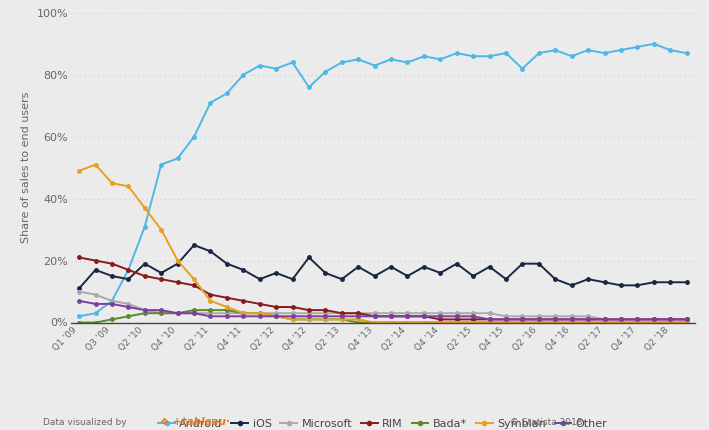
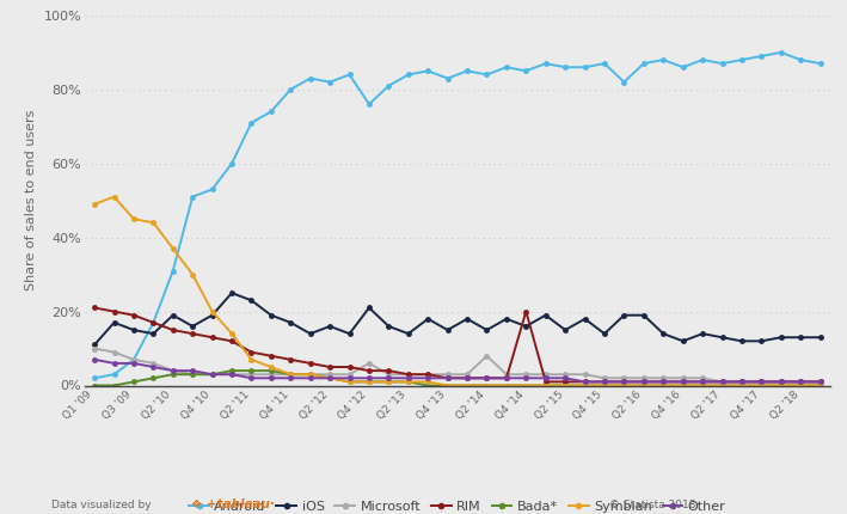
Microsoft/Q4 '12: 3% -> 6%
Microsoft/Q2 '14: 3% -> 8%
RIM/Q4 '14: 1% -> 20%
